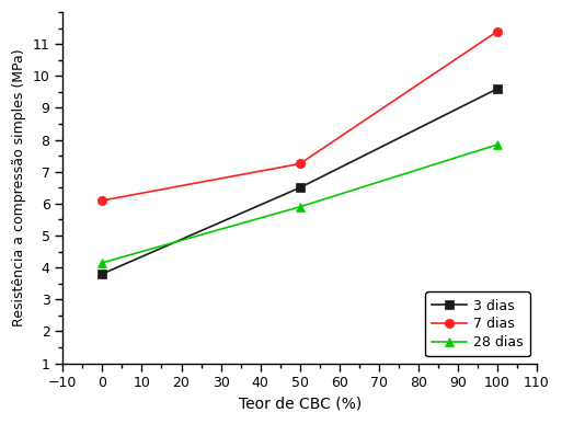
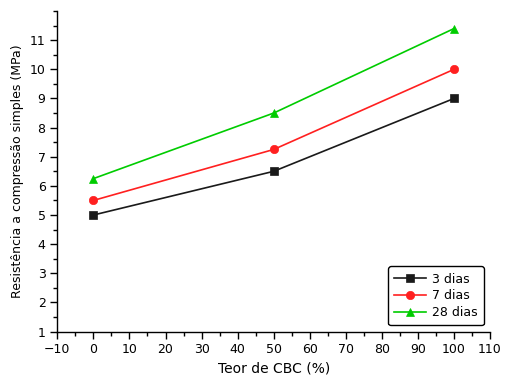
3 dias/0: 3.8 -> 5.0
7 dias/0: 6.10 -> 5.50
28 dias/0: 4.15 -> 6.25
28 dias/50: 5.90 -> 8.50
3 dias/100: 9.6 -> 9.0
7 dias/100: 11.40 -> 10.00
28 dias/100: 7.85 -> 11.40
